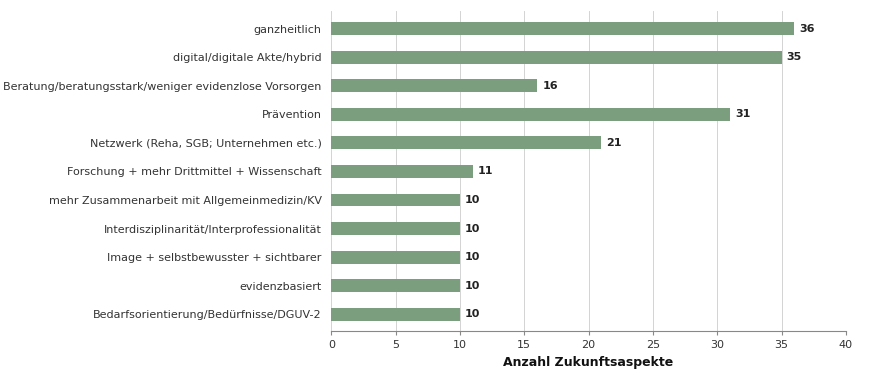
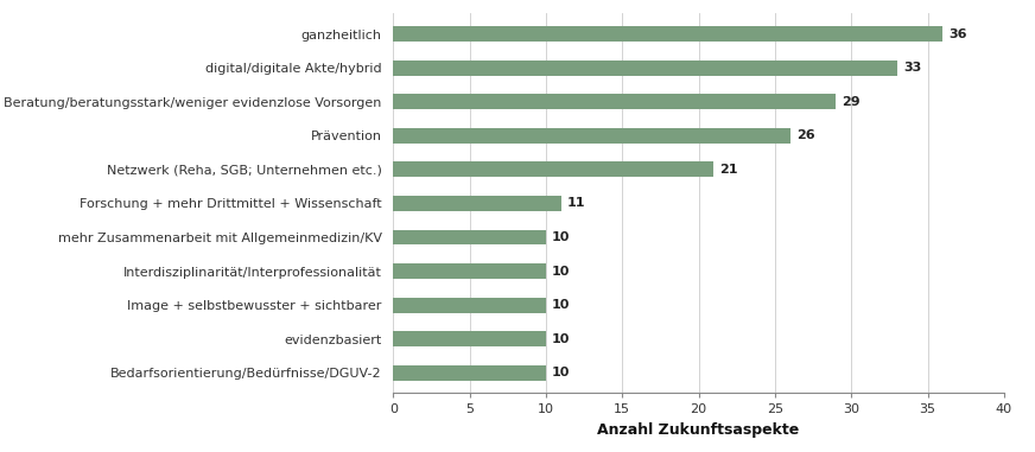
digital/digitale Akte/hybrid: 35 -> 33
Beratung/beratungsstark/weniger evidenzlose Vorsorgen: 16 -> 29
Prävention: 31 -> 26
